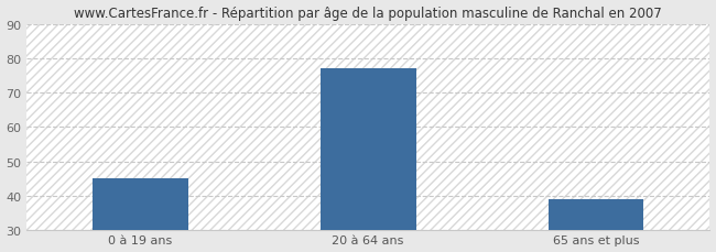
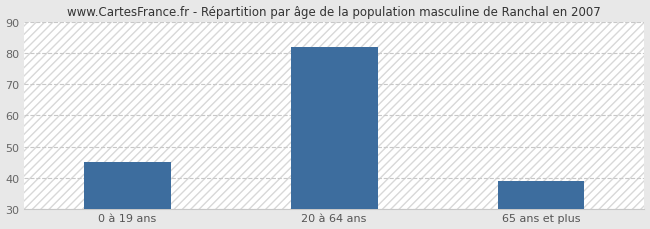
20 à 64 ans: 77 -> 82
